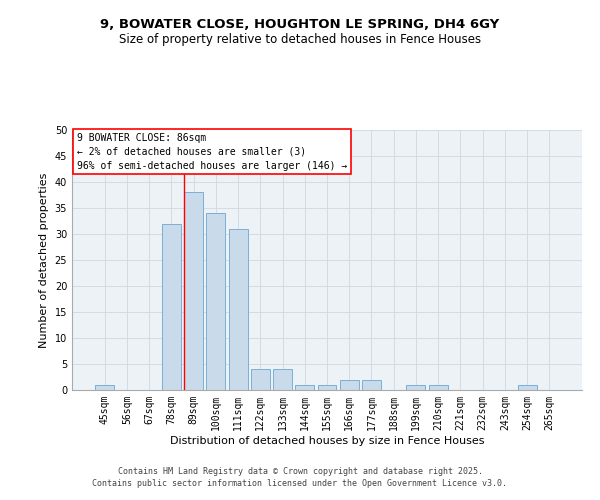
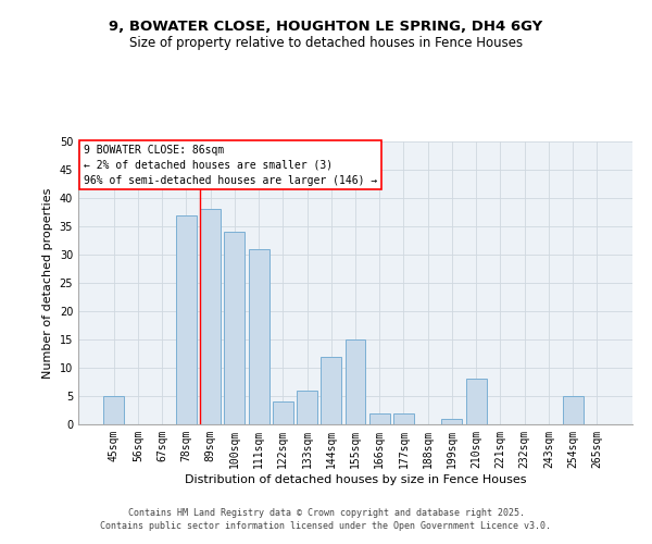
45sqm: 1 -> 5
78sqm: 32 -> 37
133sqm: 4 -> 6
144sqm: 1 -> 12
155sqm: 1 -> 15
210sqm: 1 -> 8
254sqm: 1 -> 5
